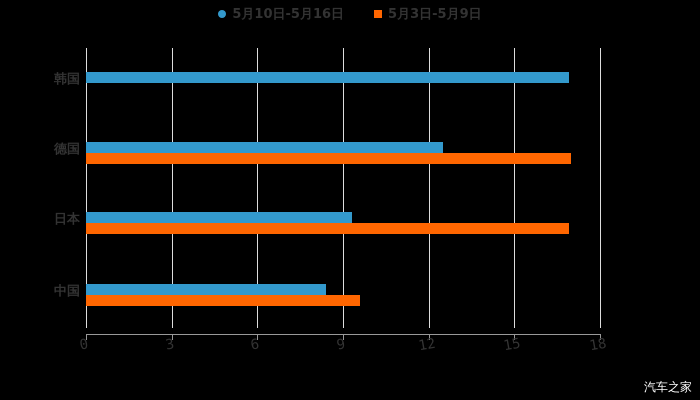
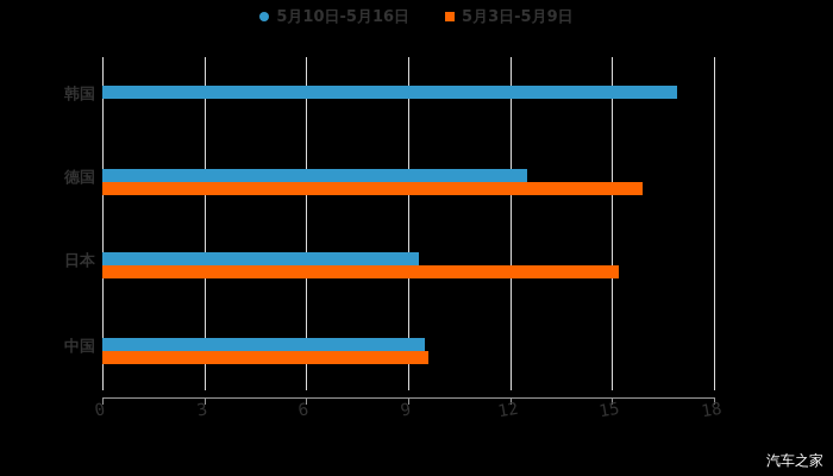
5月3日-5月9日/德国: 17.0 -> 15.9
5月3日-5月9日/日本: 16.9 -> 15.2
5月10日-5月16日/中国: 8.4 -> 9.5
